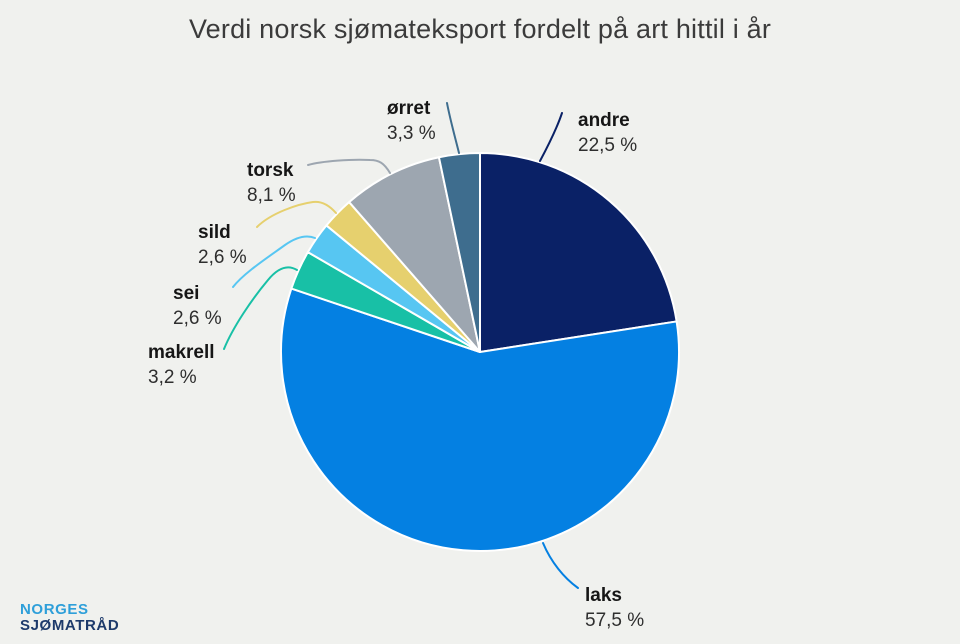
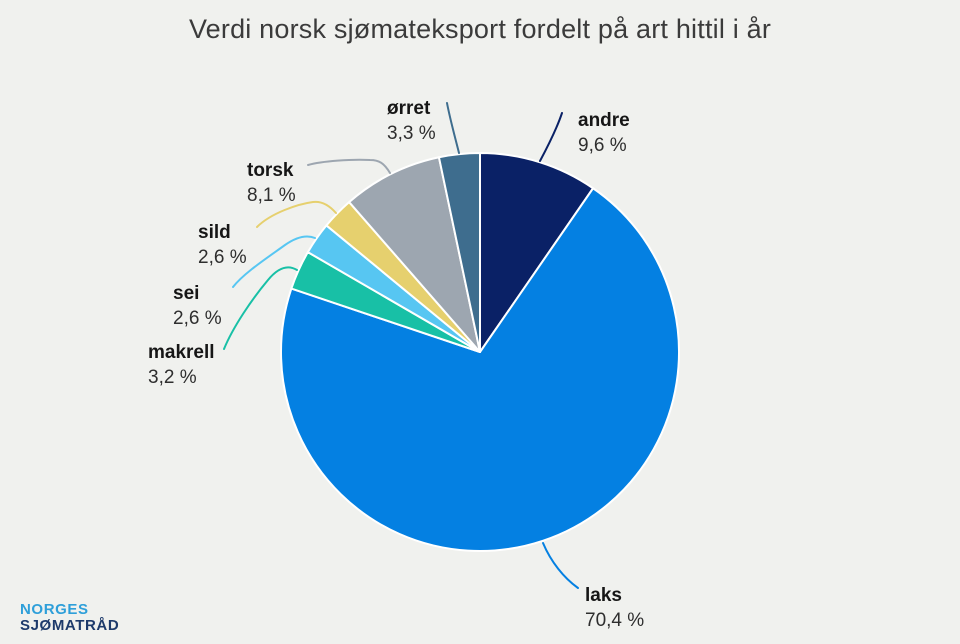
andre: 22,5 -> 9,6
laks: 57,5 -> 70,4
